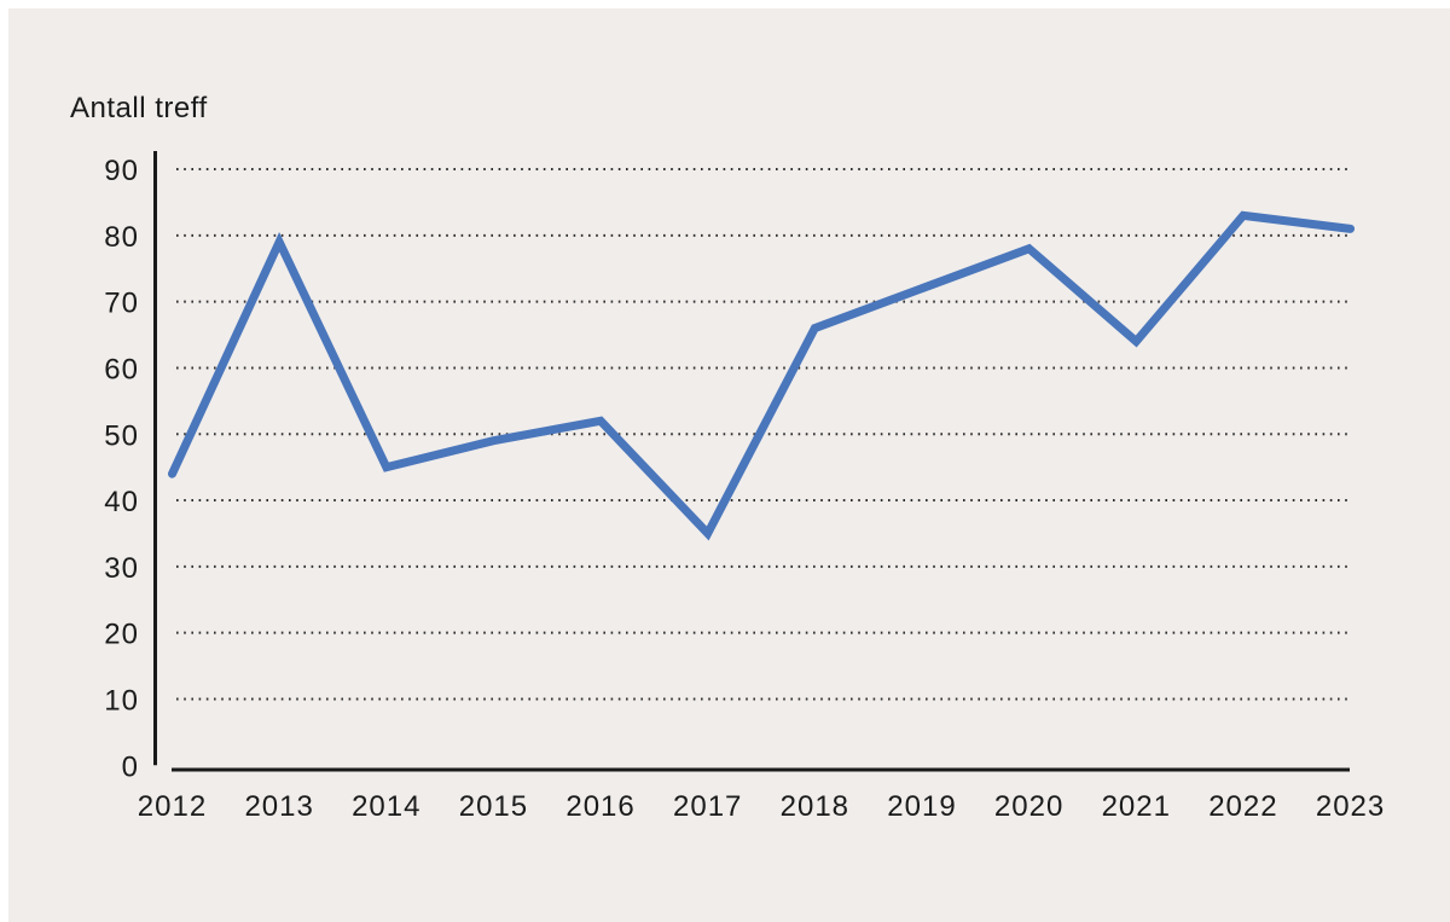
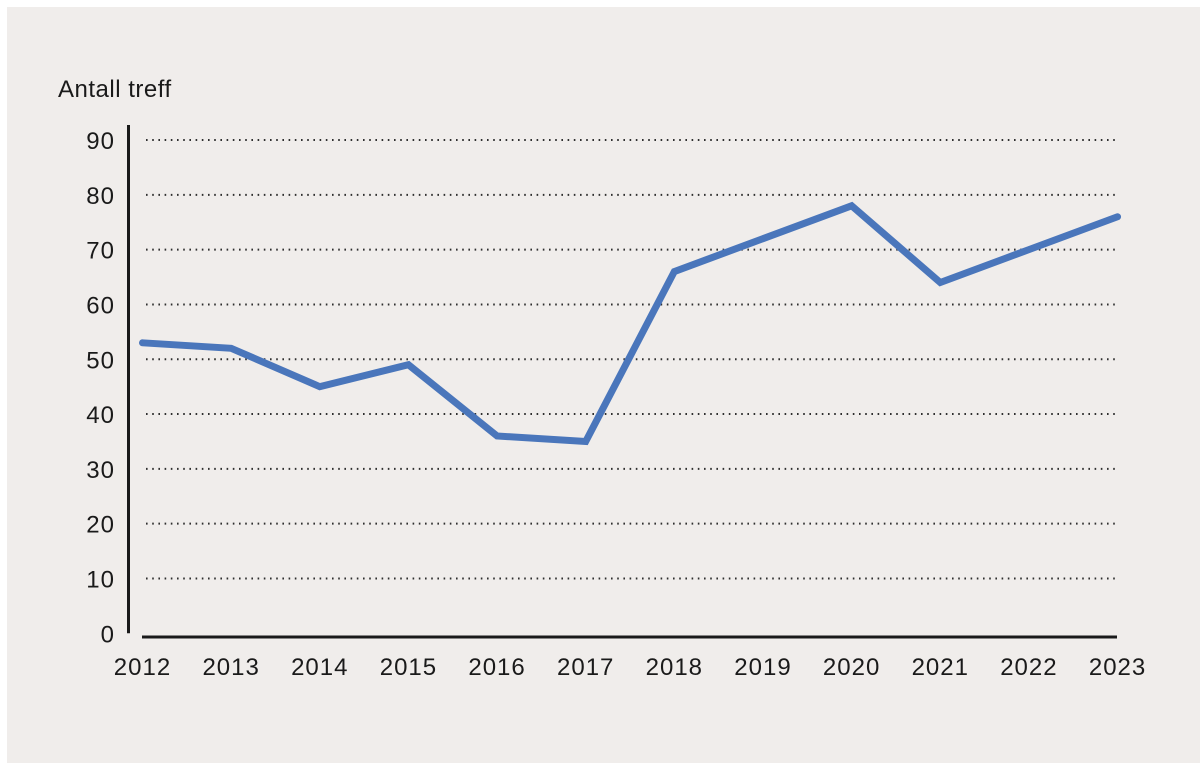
2012: 44 -> 53
2013: 79 -> 52
2016: 52 -> 36
2022: 83 -> 70
2023: 81 -> 76
